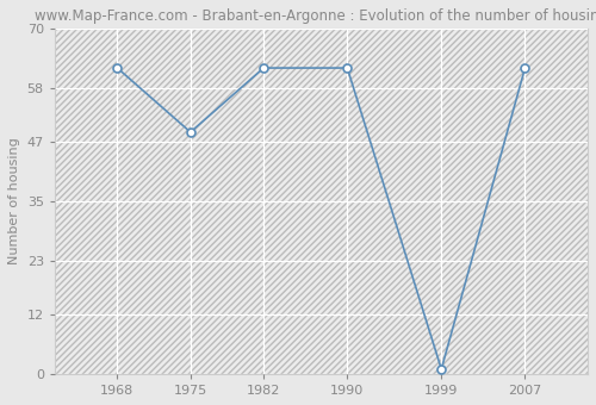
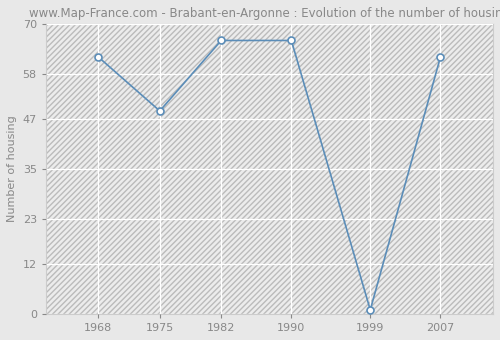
1982: 62 -> 66
1990: 62 -> 66
